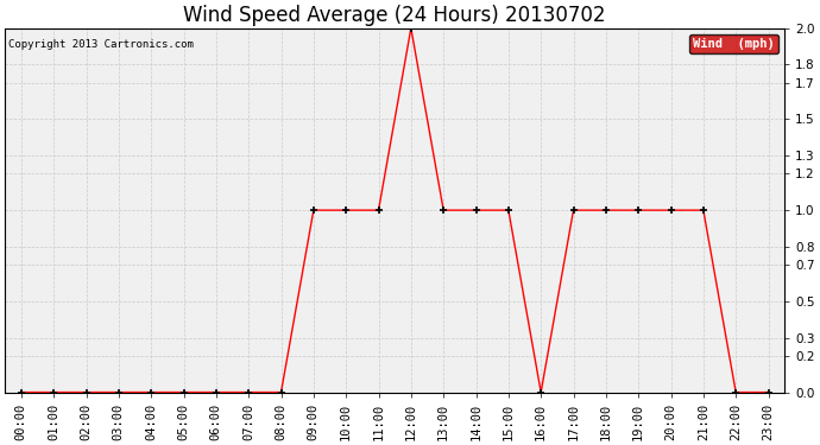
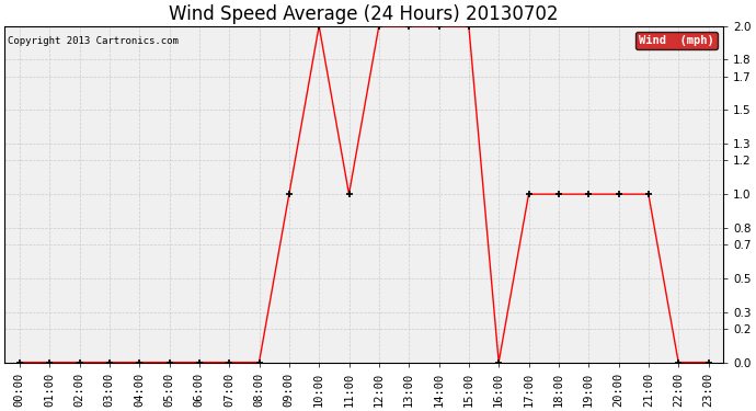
10:00: 1 -> 2
13:00: 1 -> 2
14:00: 1 -> 2
15:00: 1 -> 2
